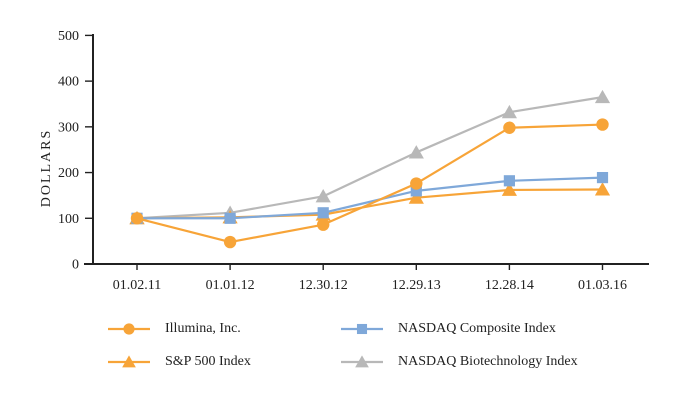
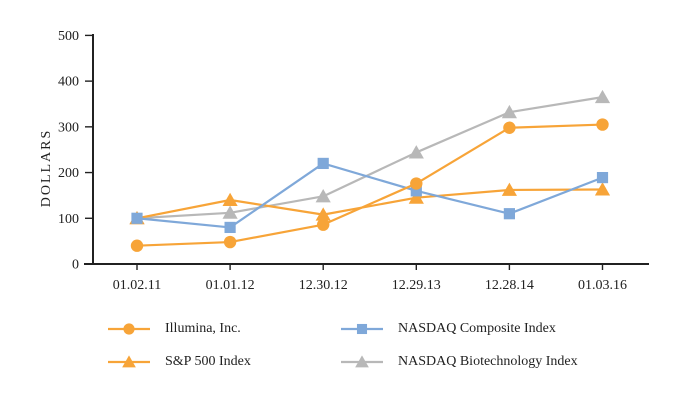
Illumina, Inc./01.02.11: 100 -> 40
NASDAQ Composite Index/01.01.12: 100 -> 80
S&P 500 Index/01.01.12: 100 -> 140
NASDAQ Composite Index/12.30.12: 110 -> 220
NASDAQ Composite Index/12.28.14: 180 -> 110
